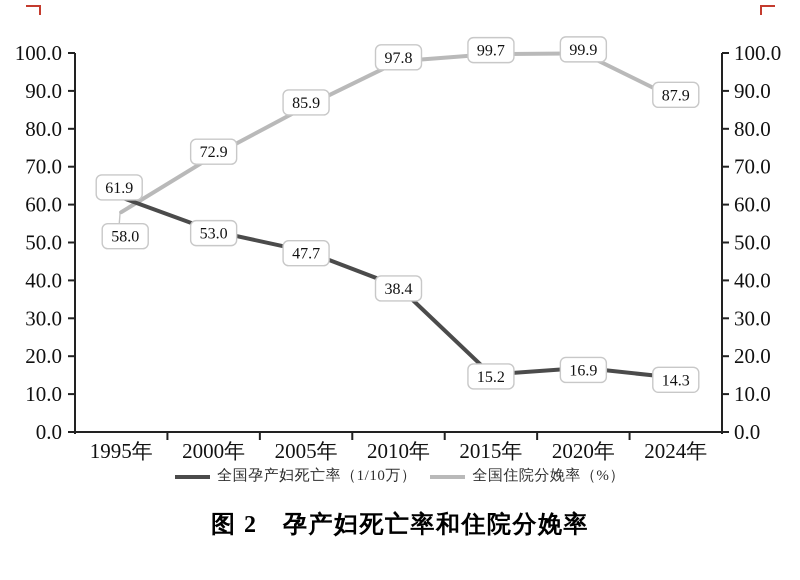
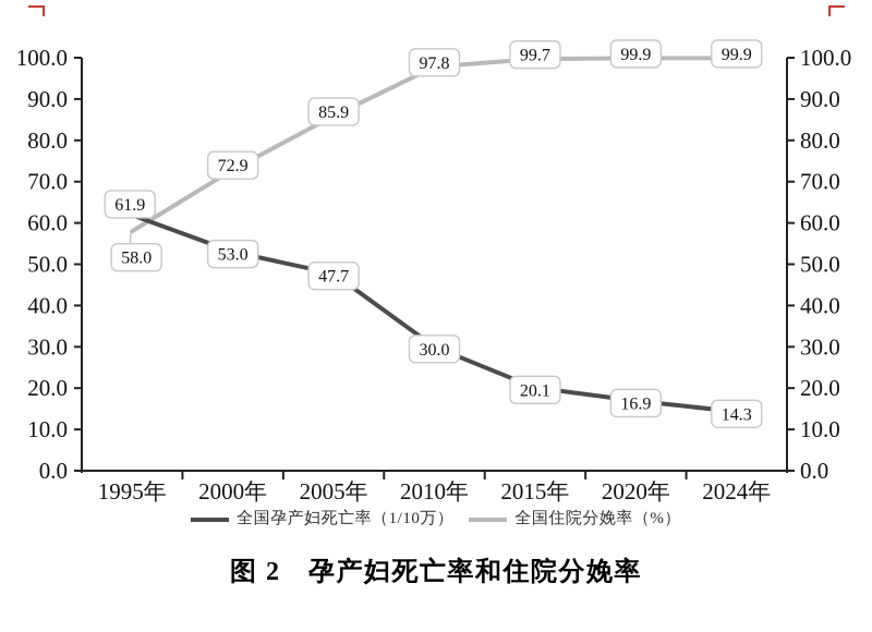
全国孕产妇死亡率（1/10万）/2010年: 38.4 -> 30.0
全国孕产妇死亡率（1/10万）/2015年: 15.2 -> 20.1
全国住院分娩率（%）/2024年: 87.9 -> 99.9
